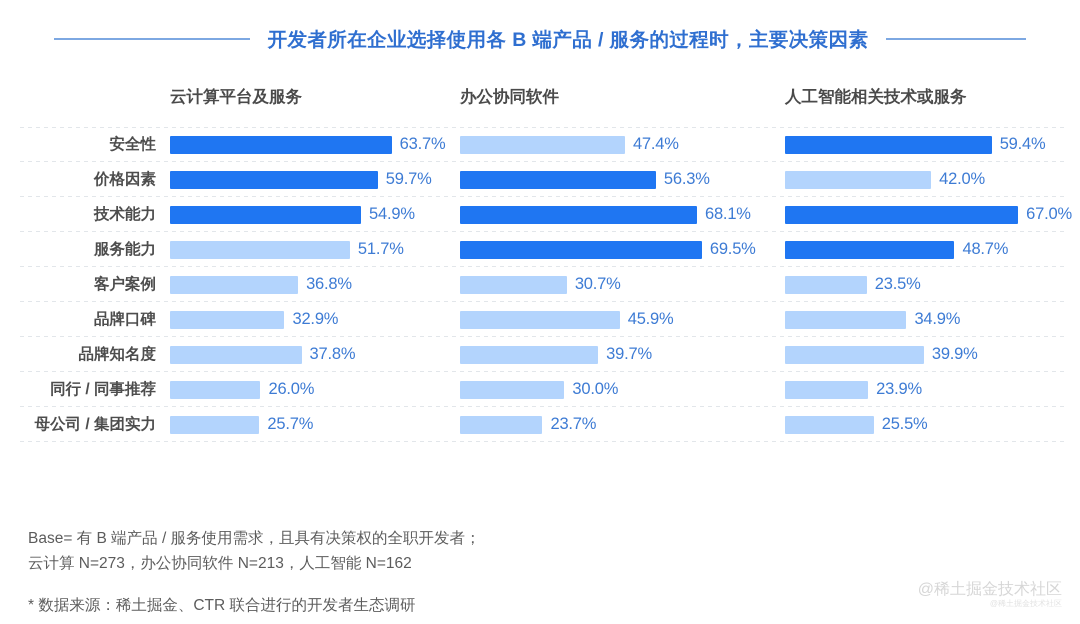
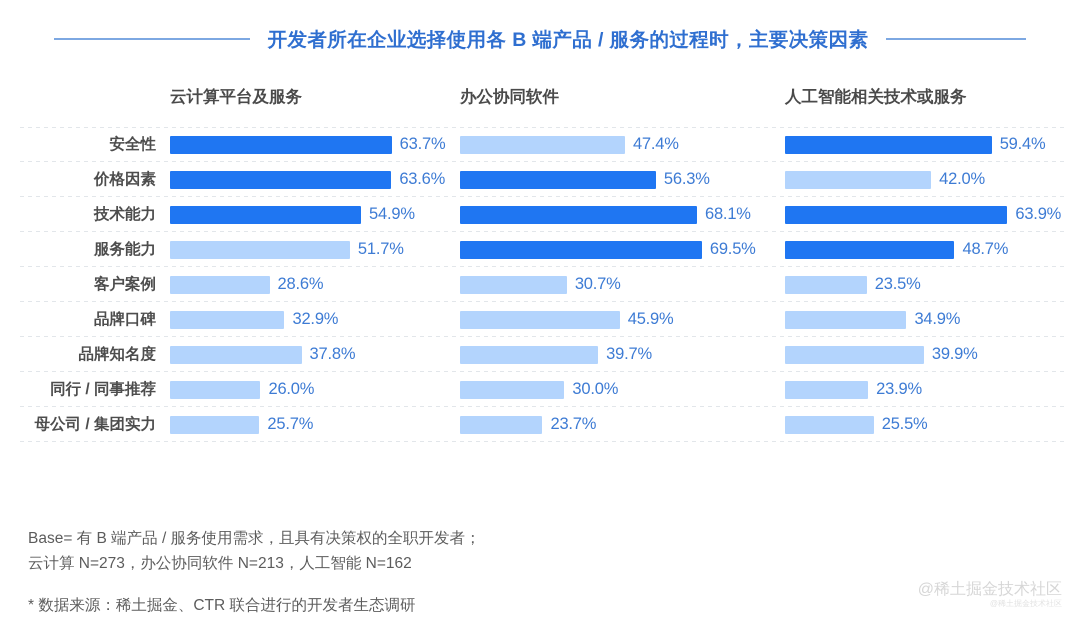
云计算平台及服务/价格因素: 59.7% -> 63.6%
人工智能相关技术或服务/技术能力: 67.0% -> 63.9%
云计算平台及服务/客户案例: 36.8% -> 28.6%
